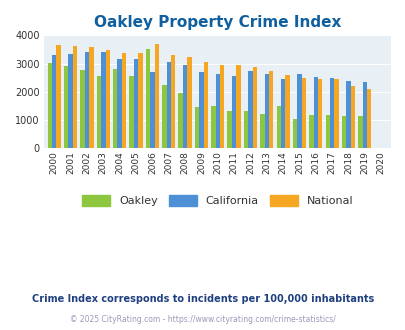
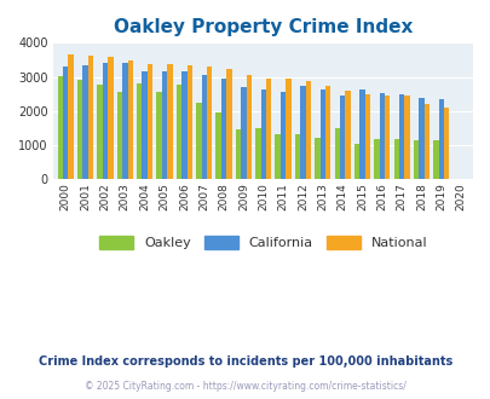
Oakley/2006: 3500 -> 2780
California/2006: 2700 -> 3170
National/2006: 3700 -> 3340
